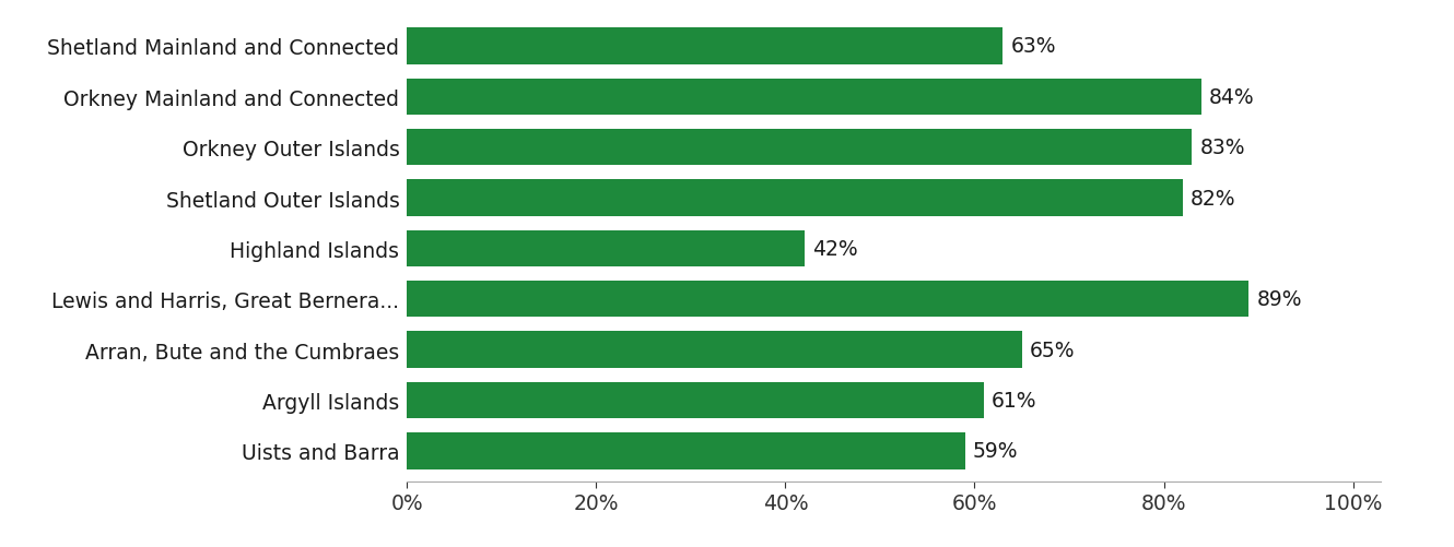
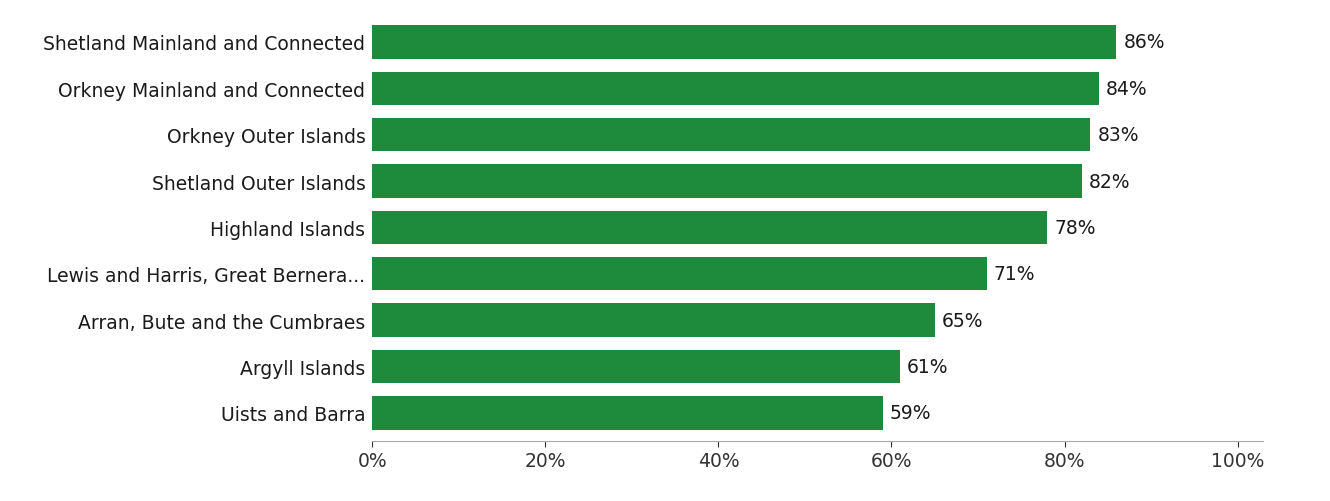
Shetland Mainland and Connected: 63% -> 86%
Highland Islands: 42% -> 78%
Lewis and Harris, Great Bernera...: 89% -> 71%
